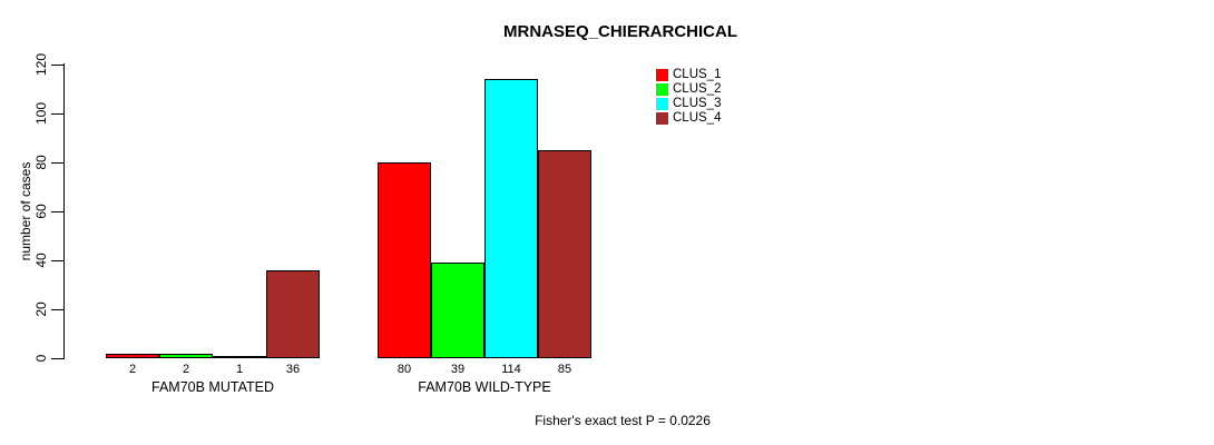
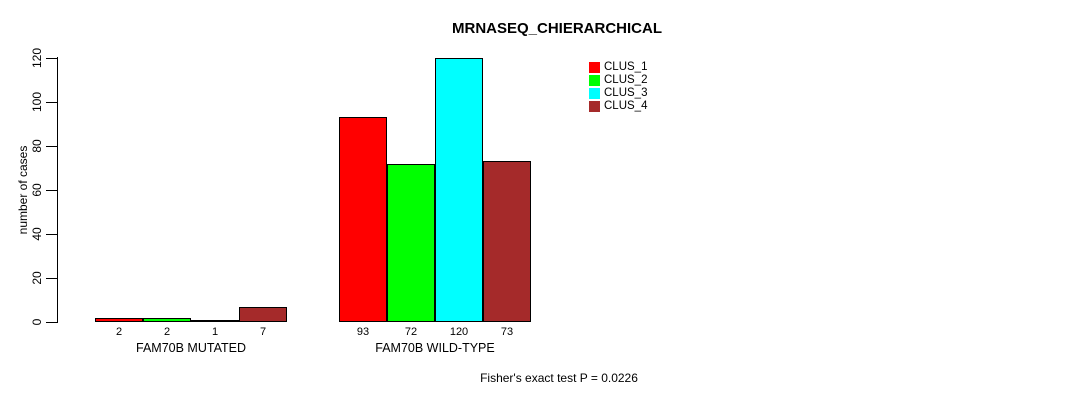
CLUS_4/FAM70B MUTATED: 36 -> 7
CLUS_1/FAM70B WILD-TYPE: 80 -> 93
CLUS_2/FAM70B WILD-TYPE: 39 -> 72
CLUS_3/FAM70B WILD-TYPE: 114 -> 120
CLUS_4/FAM70B WILD-TYPE: 85 -> 73
